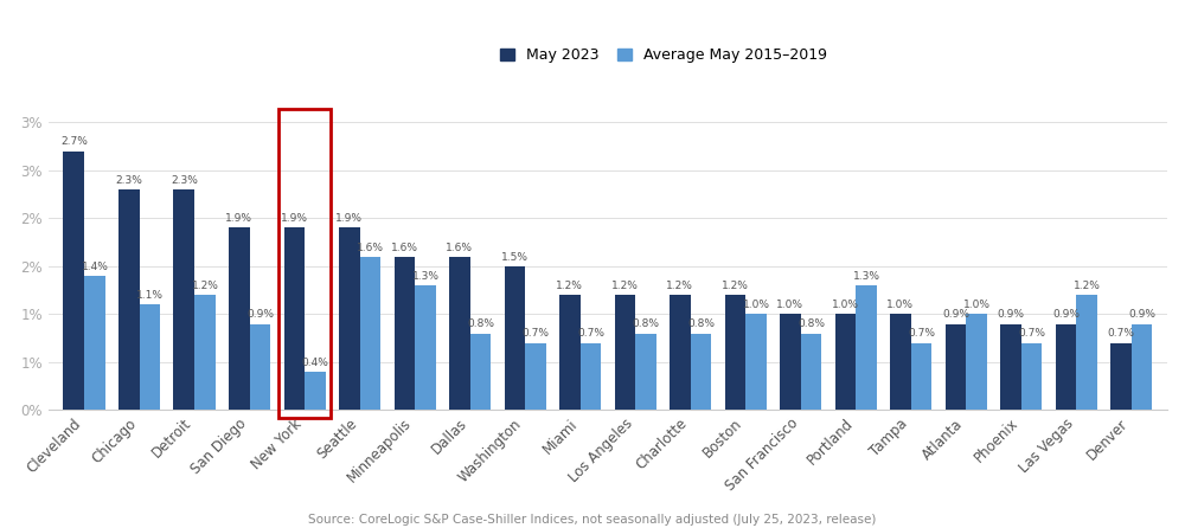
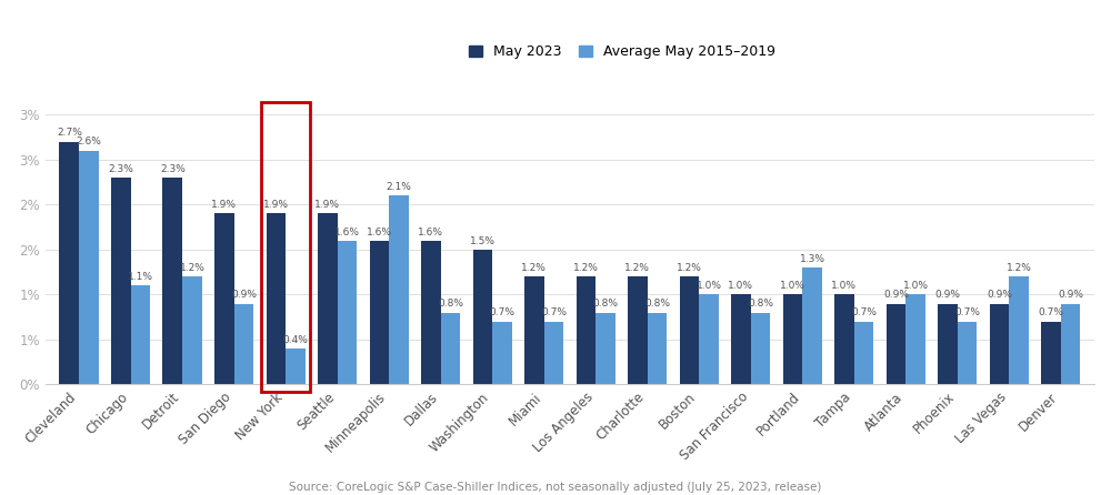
Average May 2015–2019/Cleveland: 1.4% -> 2.6%
Average May 2015–2019/Minneapolis: 1.3% -> 2.1%
